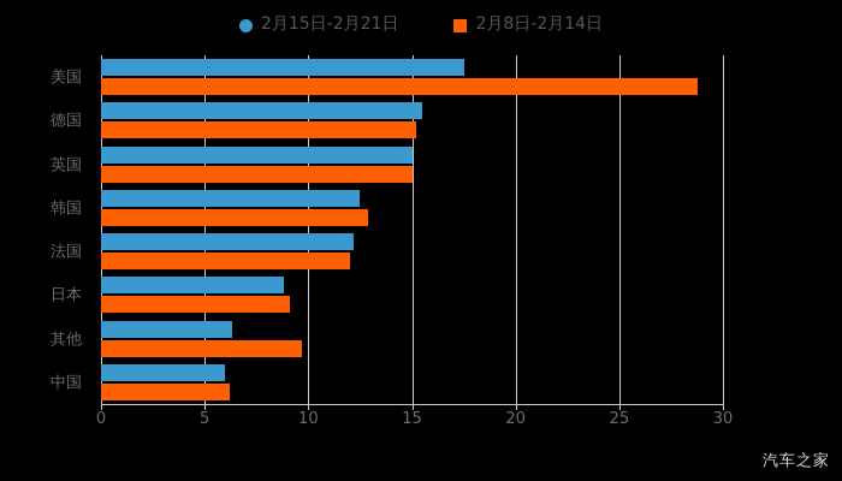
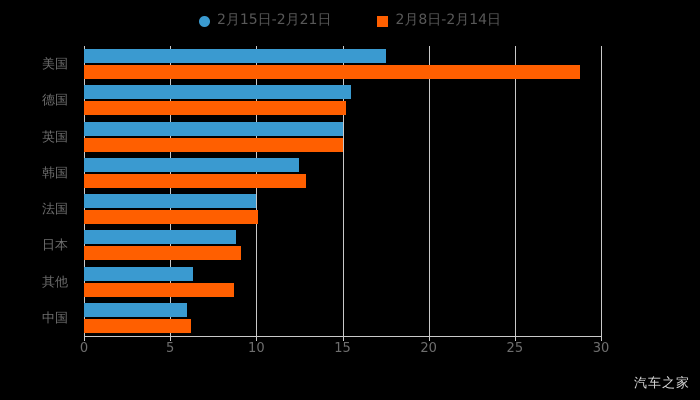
2月15日-2月21日/法国: 12.2 -> 10.0
2月8日-2月14日/法国: 12.0 -> 10.1
2月8日-2月14日/其他: 9.7 -> 8.7
